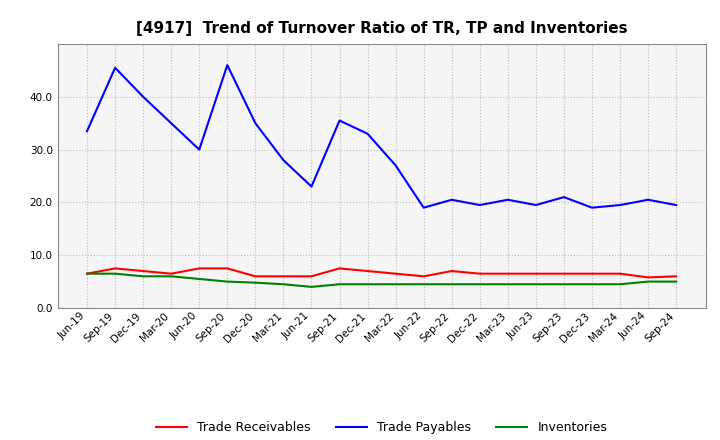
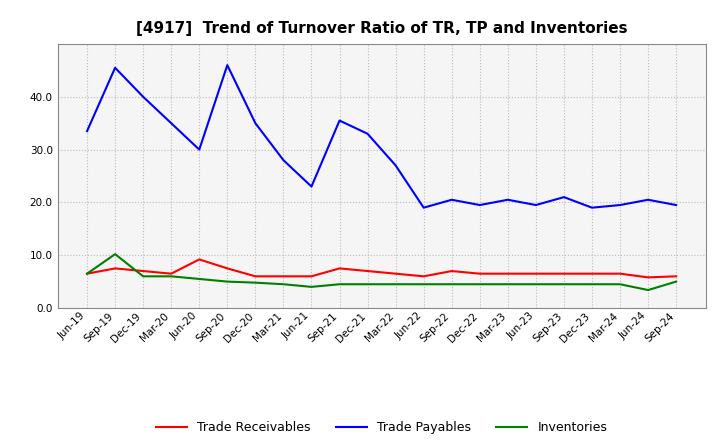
Inventories/Sep-19: 6.5 -> 10.2
Trade Receivables/Jun-20: 7.5 -> 9.2
Inventories/Jun-24: 5.0 -> 3.4
